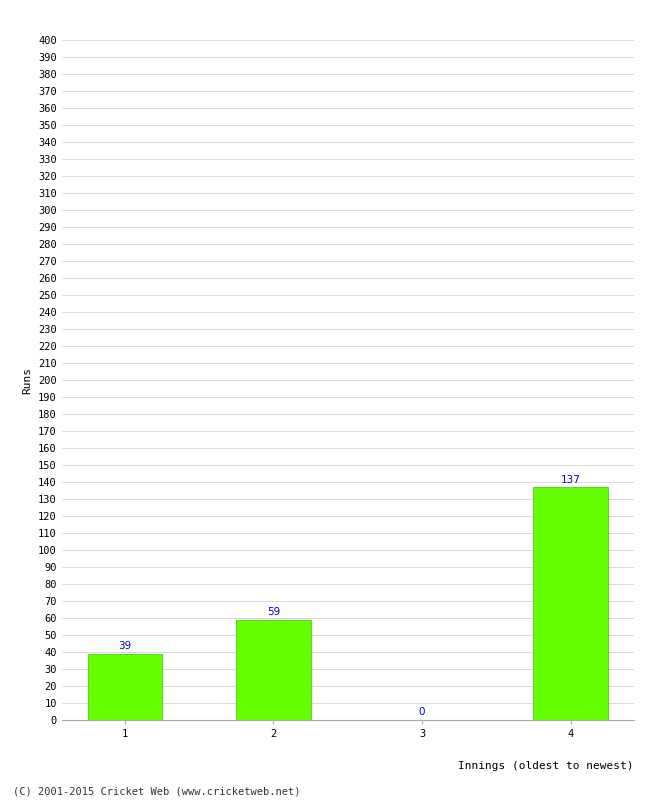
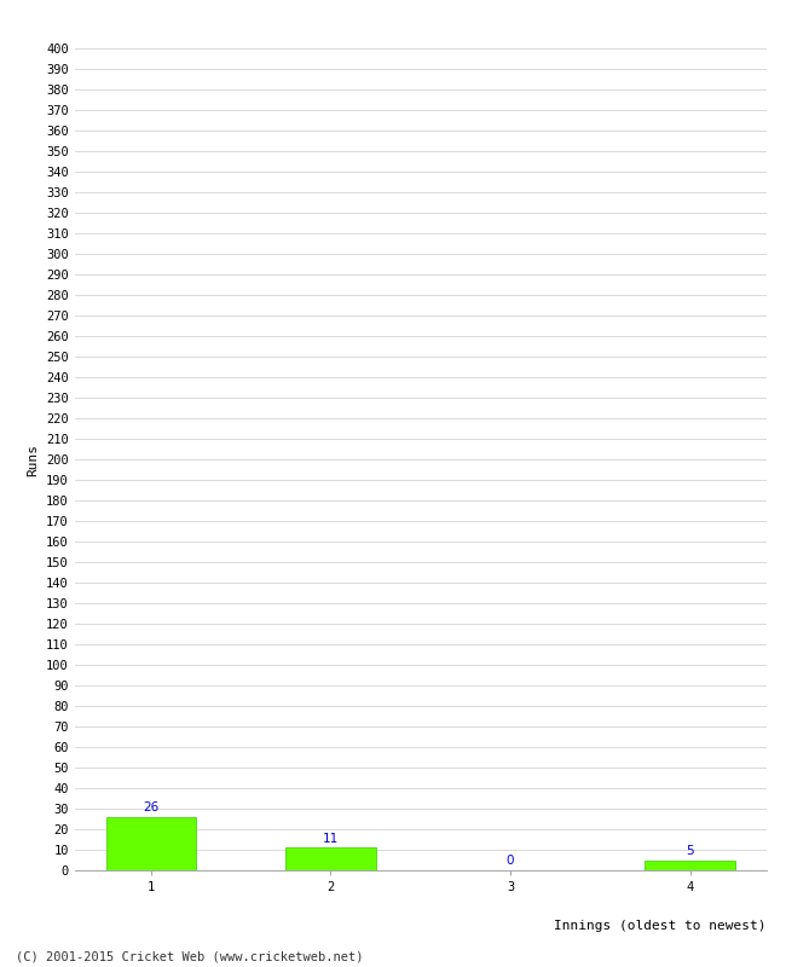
1: 39 -> 26
2: 59 -> 11
4: 137 -> 5
